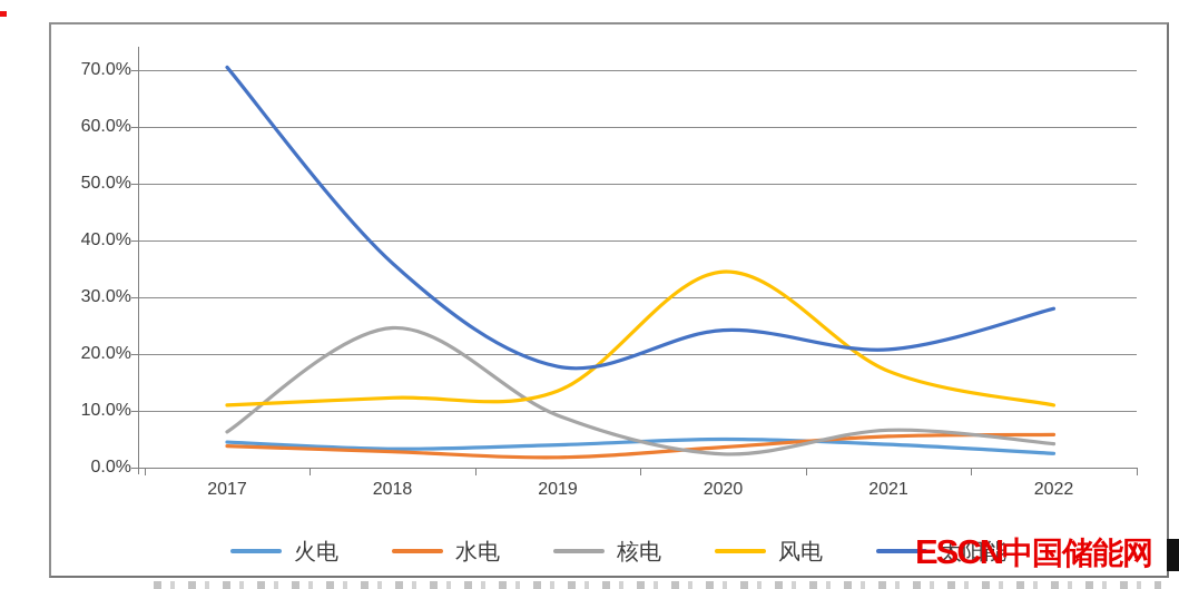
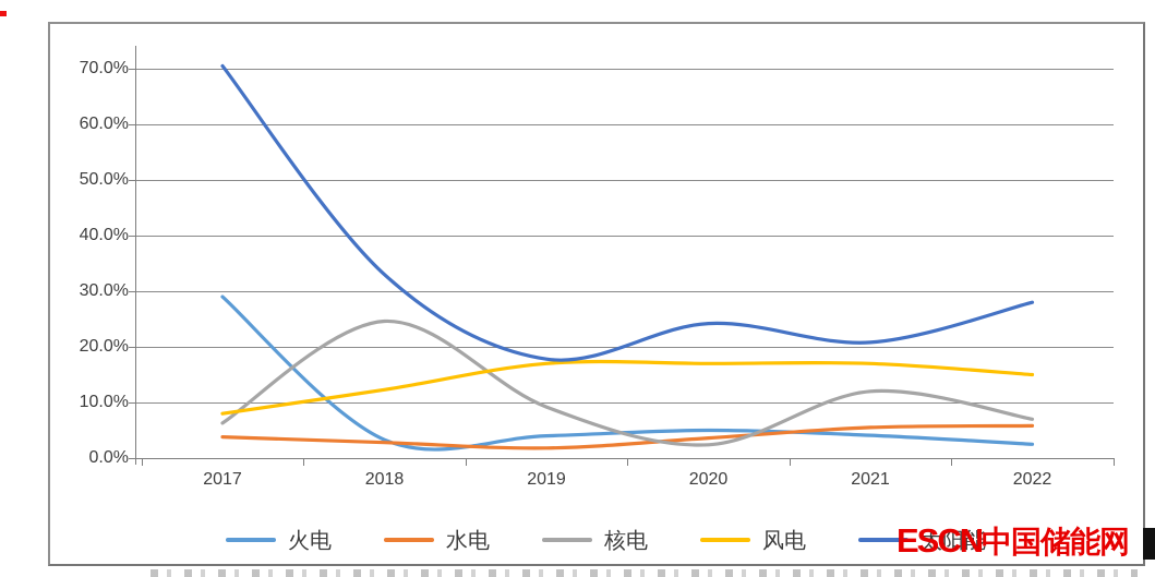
火电/2017: 4% -> 29%
风电/2017: 11% -> 8%
太阳能/2018: 36% -> 33%
风电/2019: 14% -> 17%
风电/2020: 34% -> 17%
核电/2021: 7% -> 12%
核电/2022: 4% -> 7%
风电/2022: 11% -> 15%
